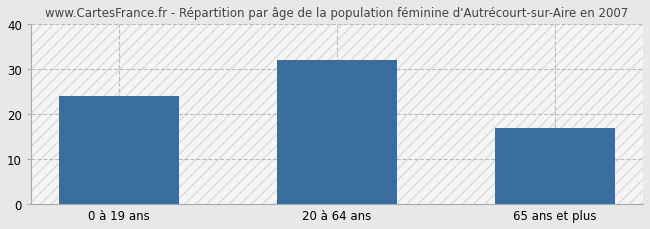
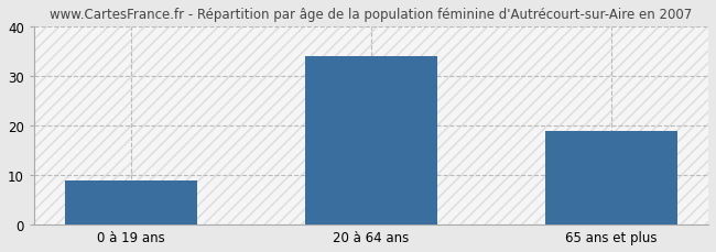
0 à 19 ans: 24 -> 9
20 à 64 ans: 32 -> 34
65 ans et plus: 17 -> 19
